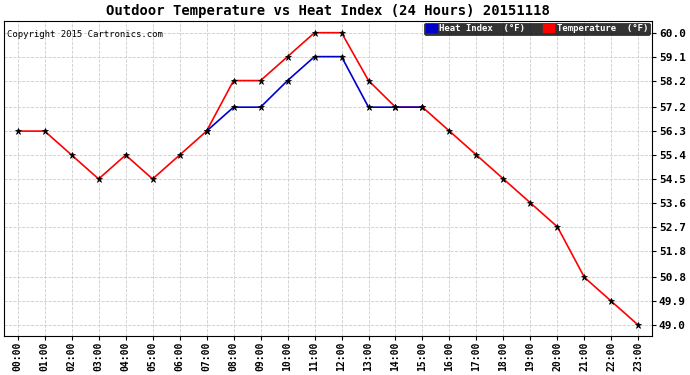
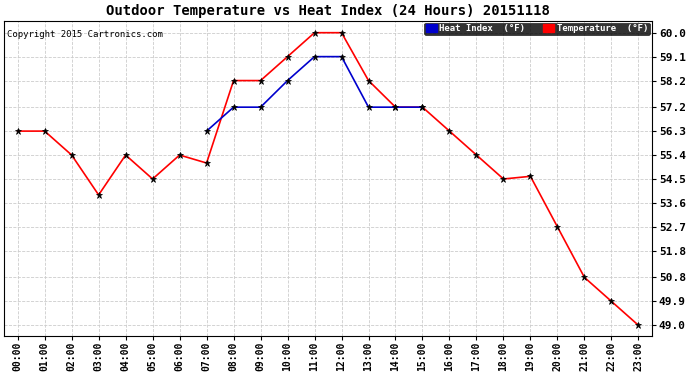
Temperature (°F)/03:00: 54.5 -> 53.9
Temperature (°F)/07:00: 56.3 -> 55.1
Temperature (°F)/19:00: 53.6 -> 54.6
